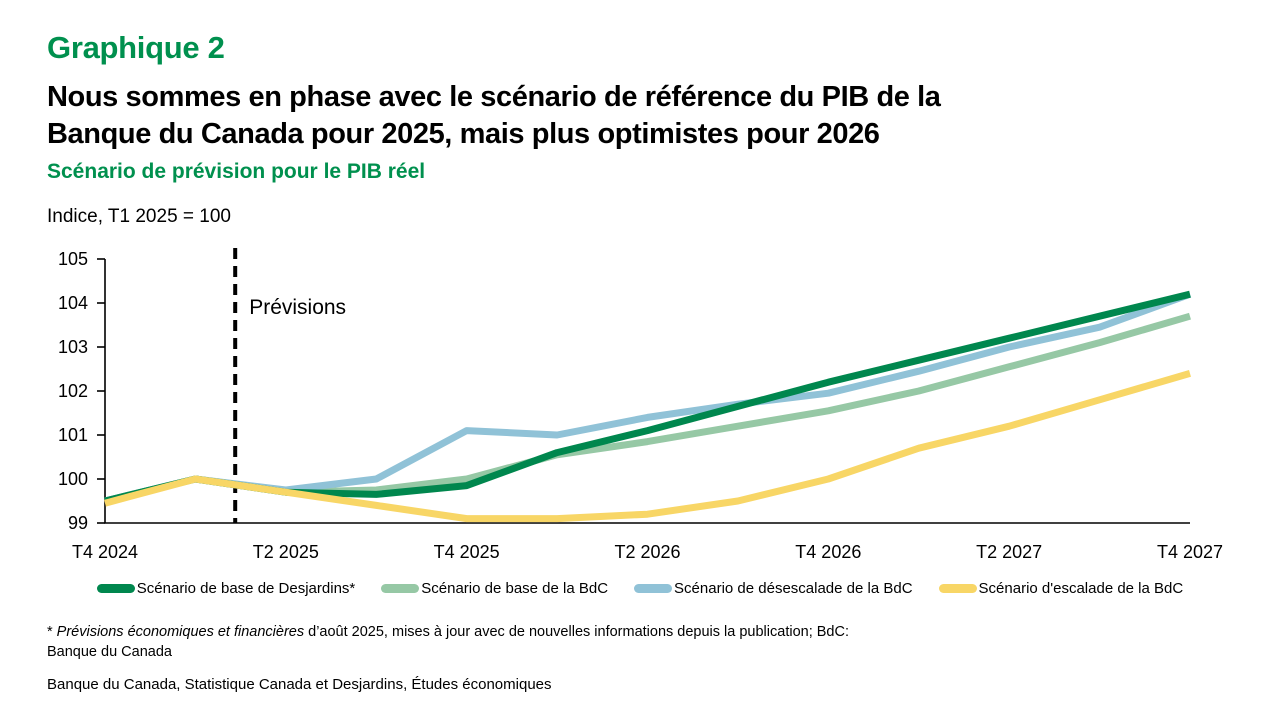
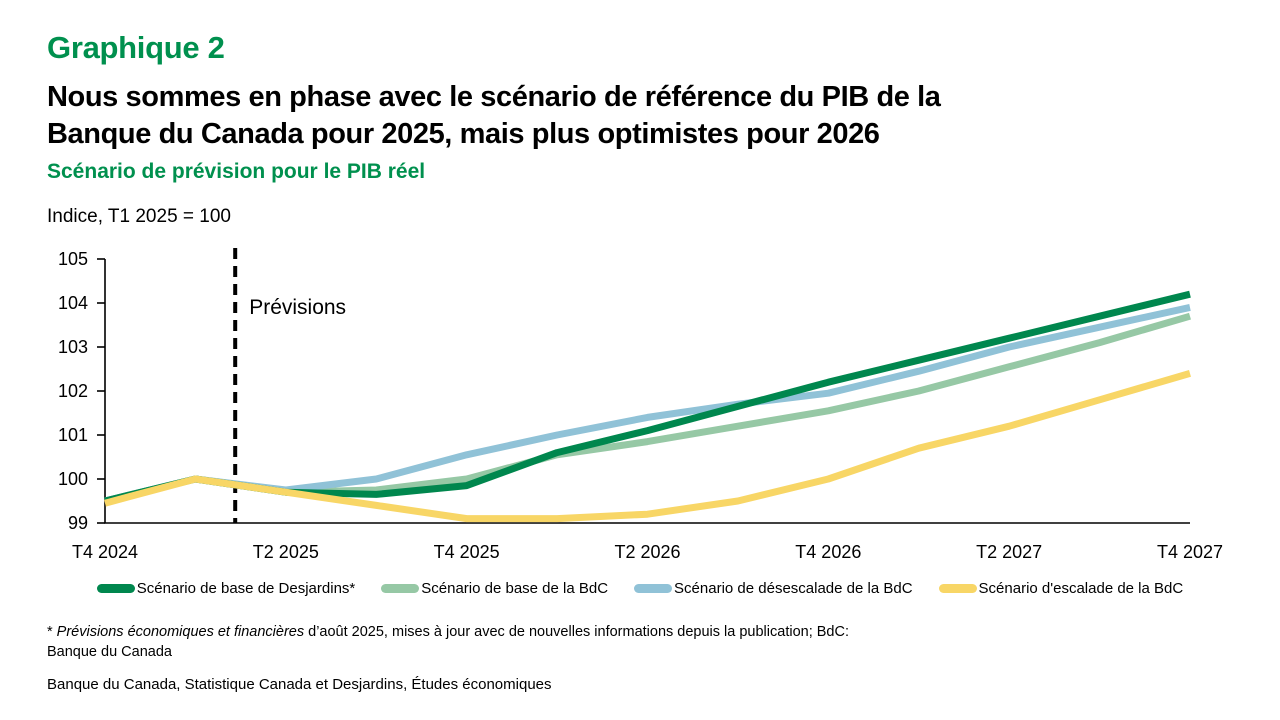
Scénario de désescalade de la BdC/T4 2025: 101.1 -> 100.5
Scénario de désescalade de la BdC/T4 2027: 104.2 -> 103.9
